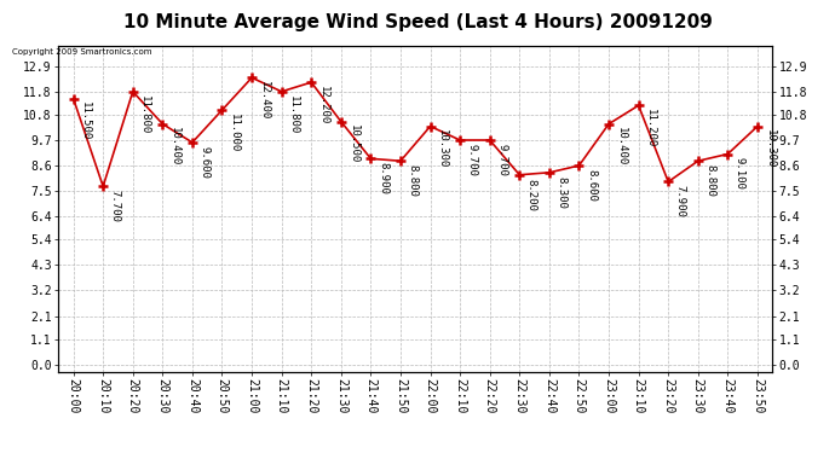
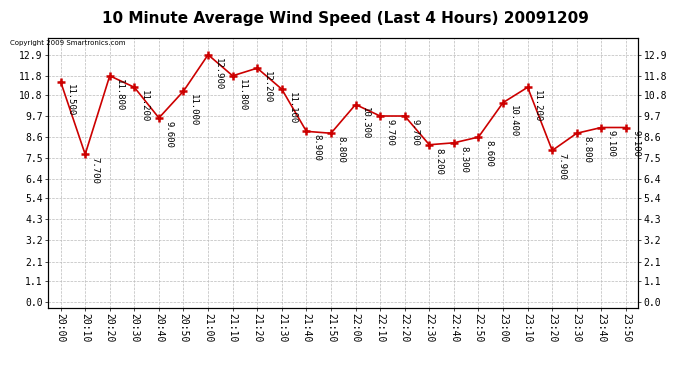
20:30: 10.400 -> 11.200
21:00: 12.400 -> 12.900
21:30: 10.500 -> 11.100
23:50: 10.300 -> 9.100
